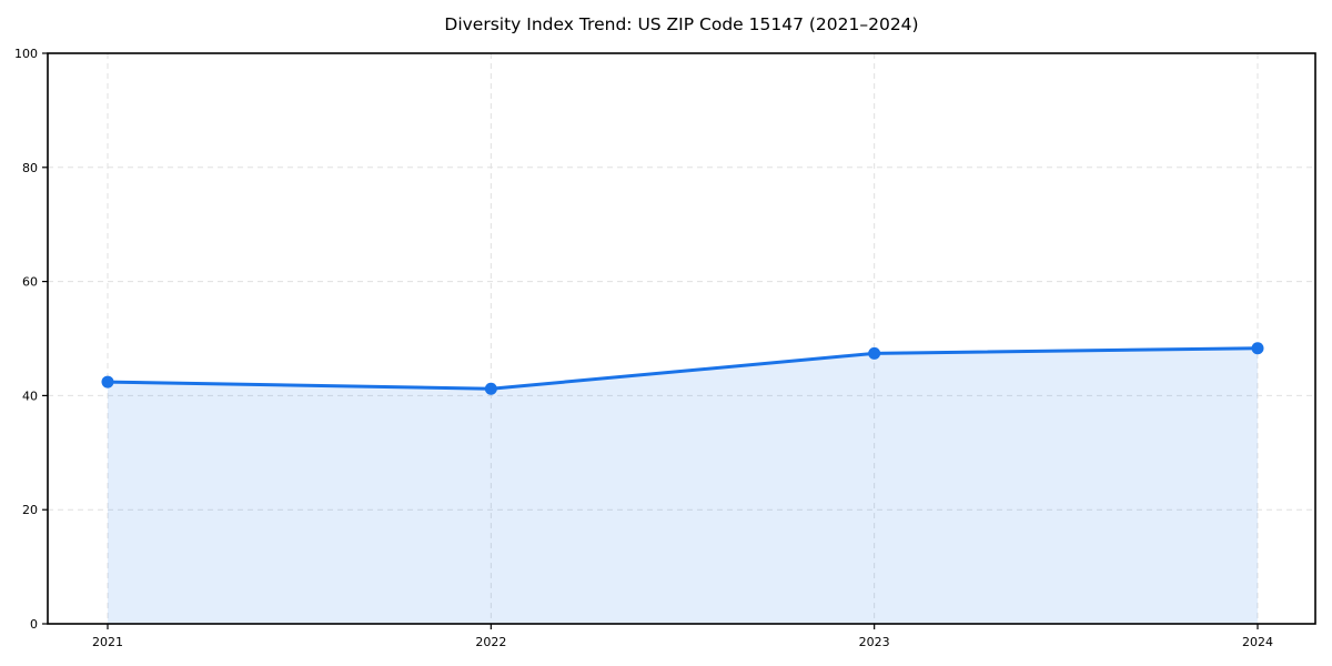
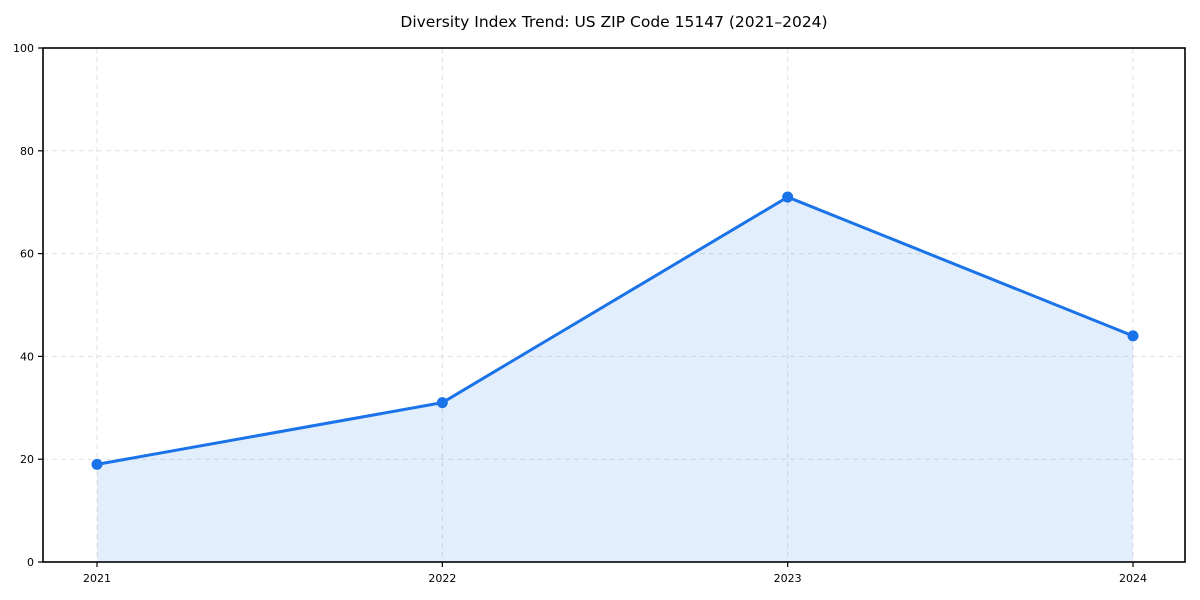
2021: 42 -> 19
2022: 41 -> 31
2023: 47 -> 71
2024: 48 -> 44
